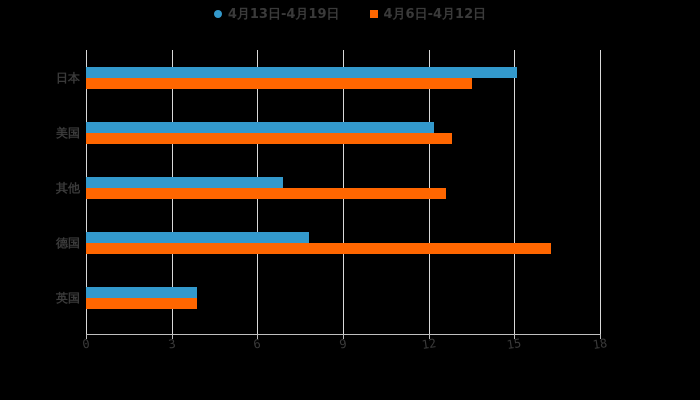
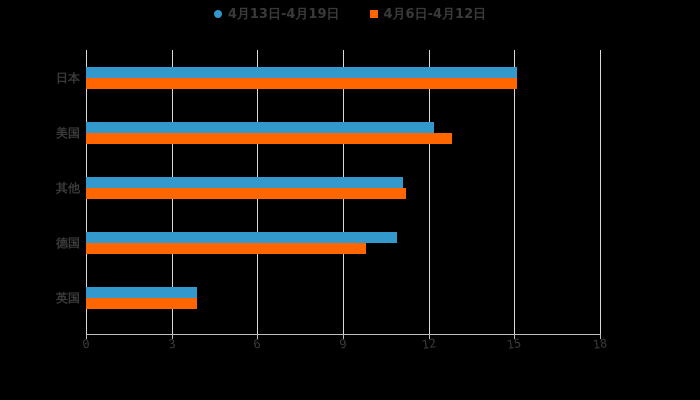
4月6日-4月12日/日本: 13.5 -> 15.1
4月13日-4月19日/其他: 6.9 -> 11.1
4月6日-4月12日/其他: 12.6 -> 11.2
4月13日-4月19日/德国: 7.8 -> 10.9
4月6日-4月12日/德国: 16.3 -> 9.8
